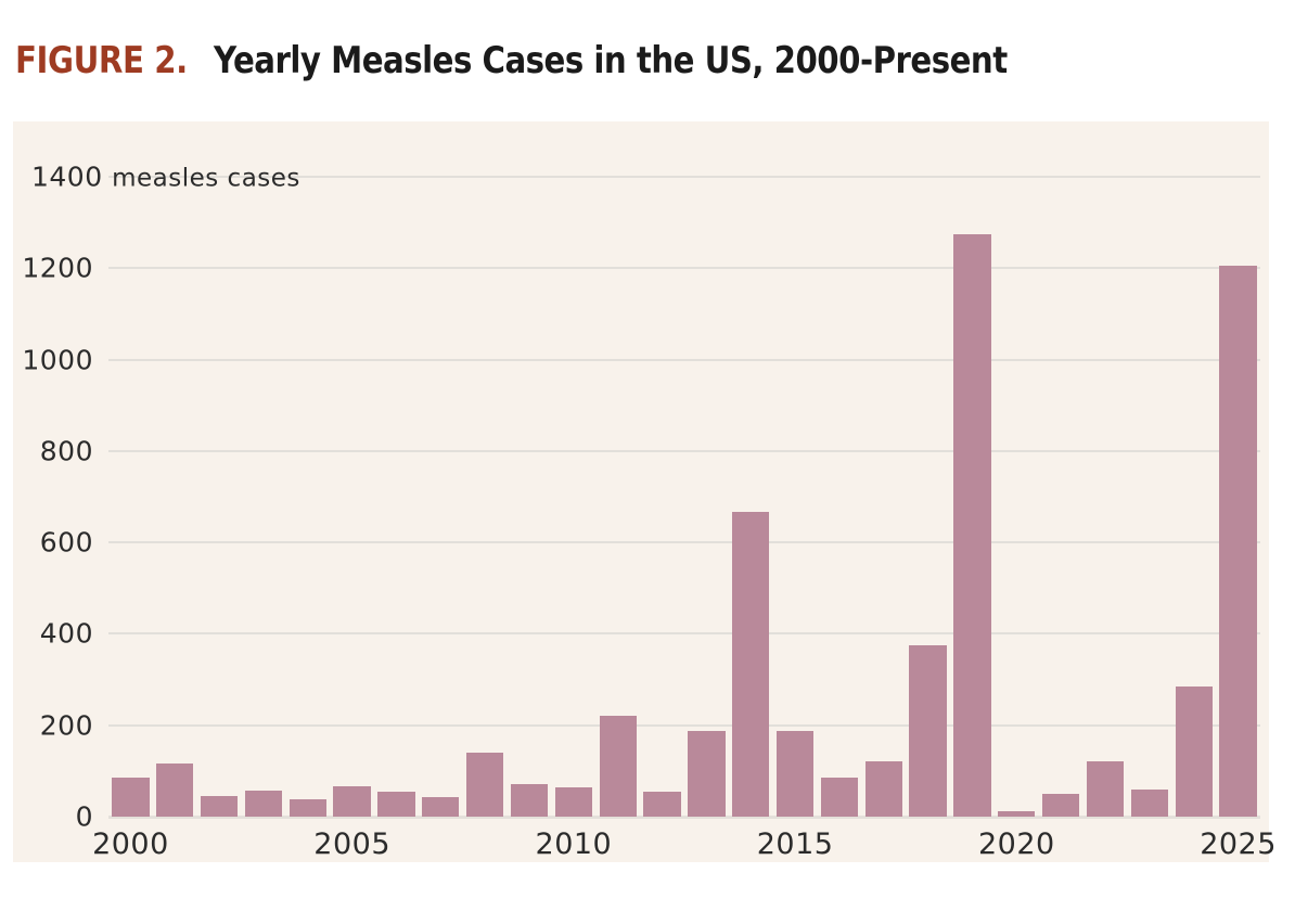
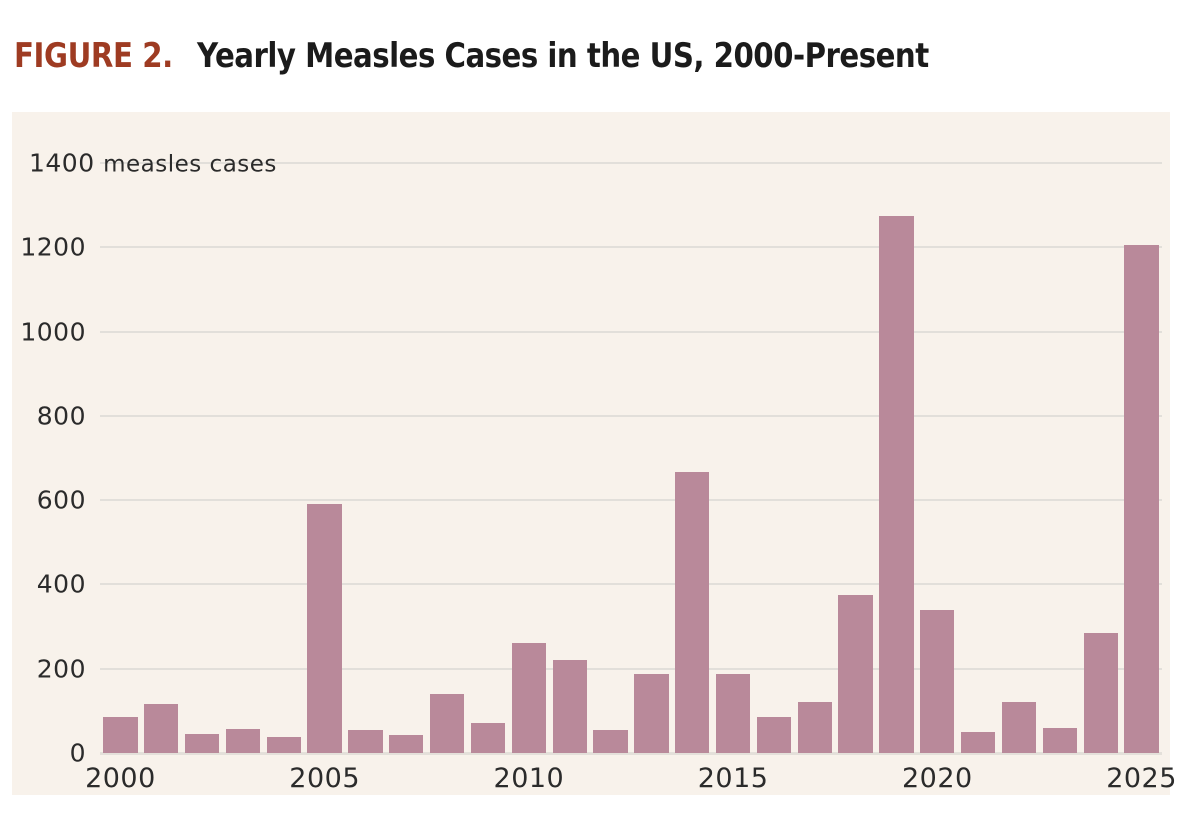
2005: 70 -> 590
2010: 60 -> 260
2020: 10 -> 340
